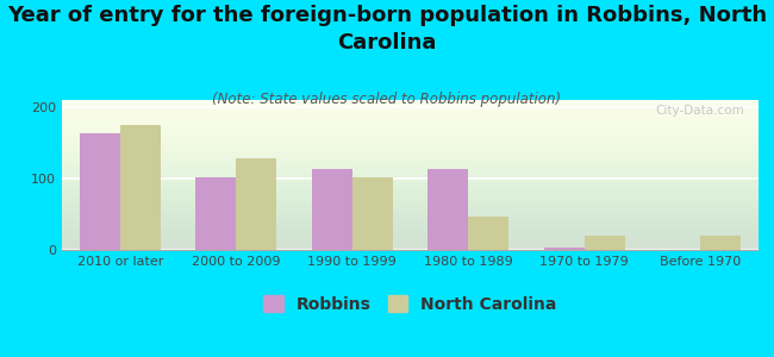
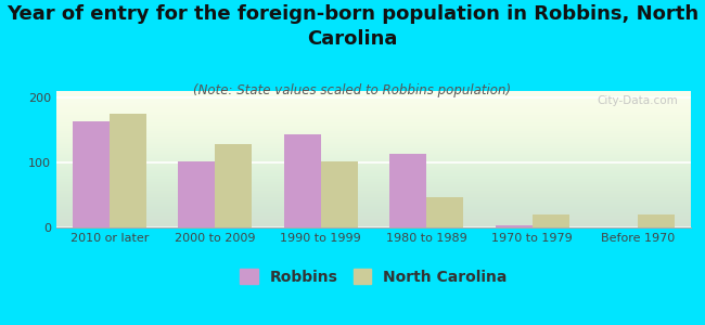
Robbins/1990 to 1999: 113 -> 144
